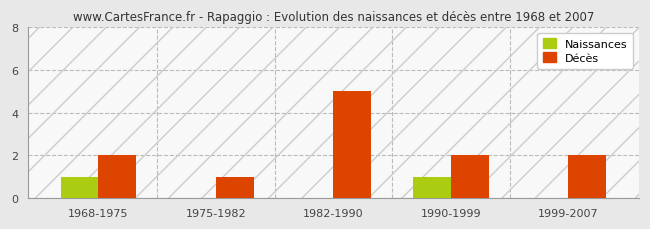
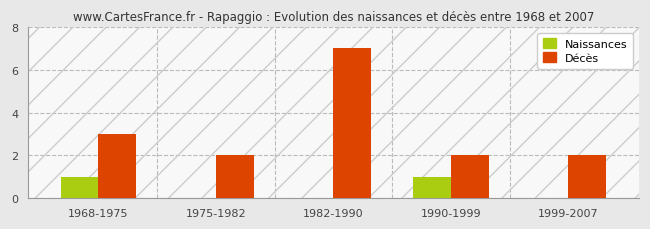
Décès/1968-1975: 2 -> 3
Décès/1975-1982: 1 -> 2
Décès/1982-1990: 5 -> 7
